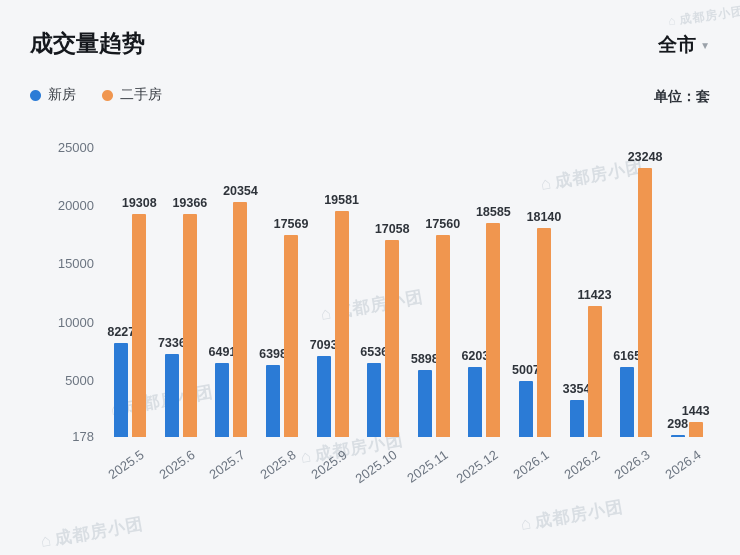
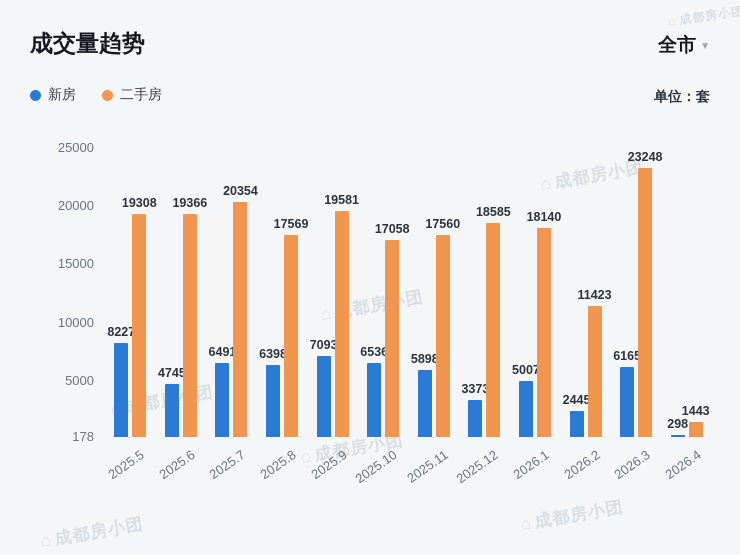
新房/2025.6: 7336 -> 4745
新房/2025.12: 6203 -> 3373
新房/2026.2: 3354 -> 2445
